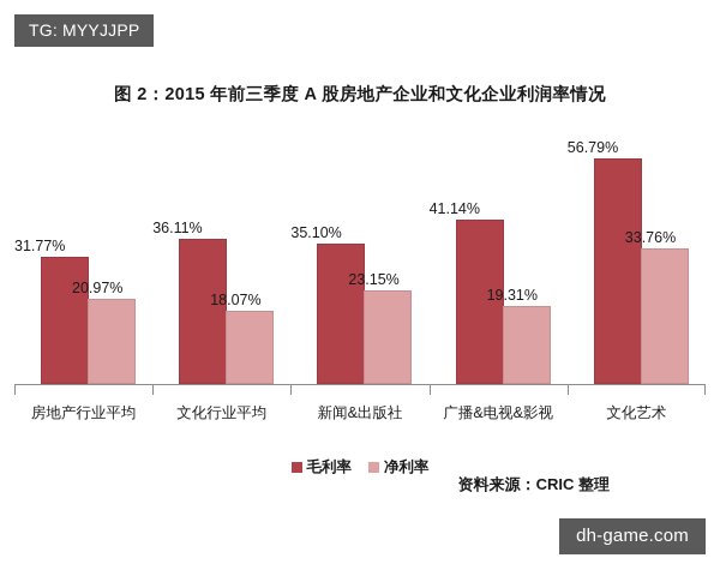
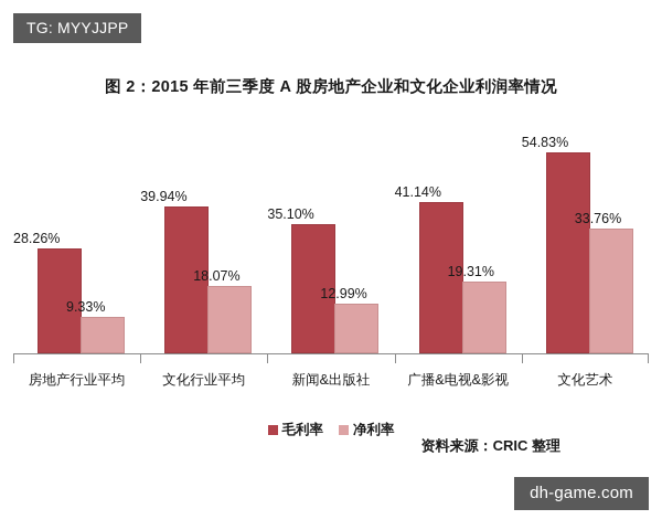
毛利率/房地产行业平均: 31.77% -> 28.26%
净利率/房地产行业平均: 20.97% -> 9.33%
毛利率/文化行业平均: 36.11% -> 39.94%
净利率/新闻&出版社: 23.15% -> 12.99%
毛利率/文化艺术: 56.79% -> 54.83%
